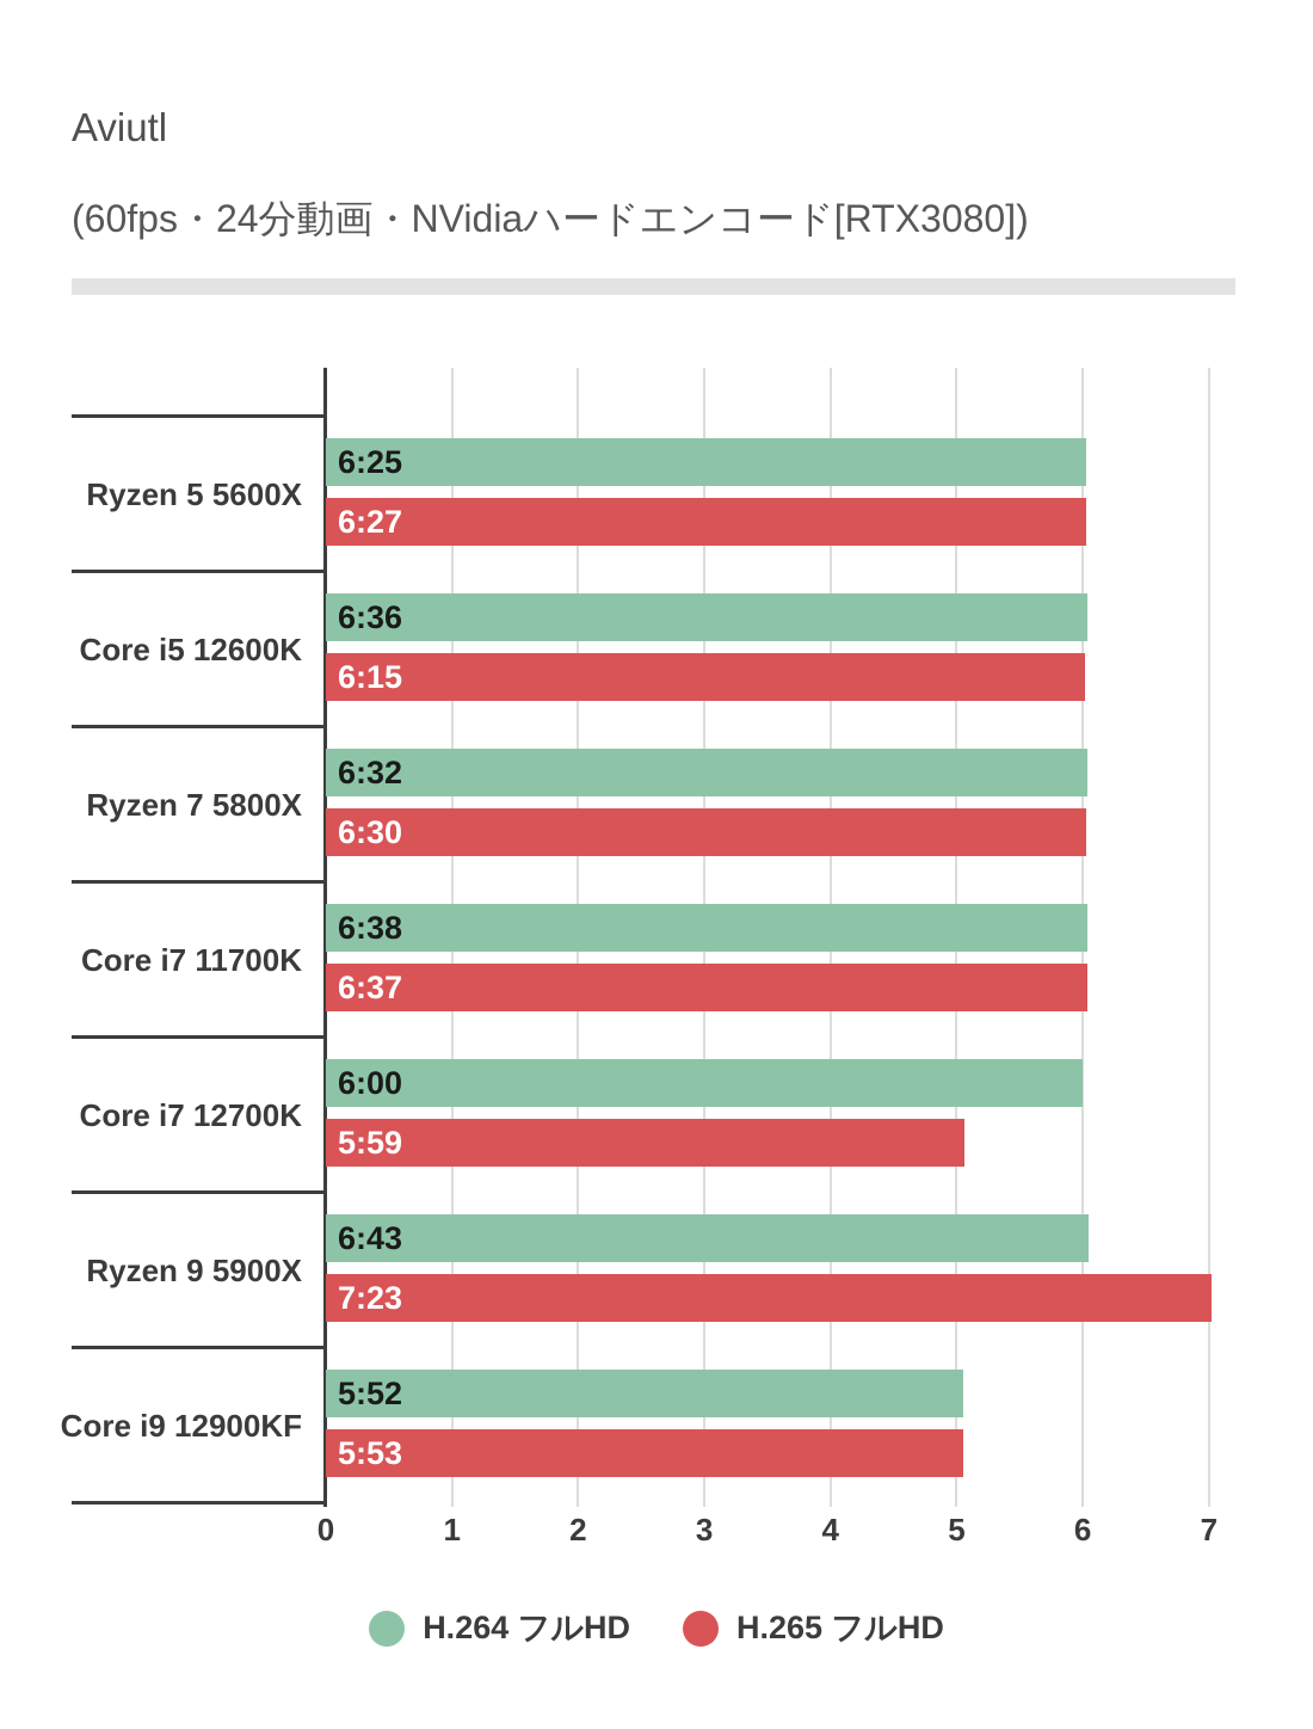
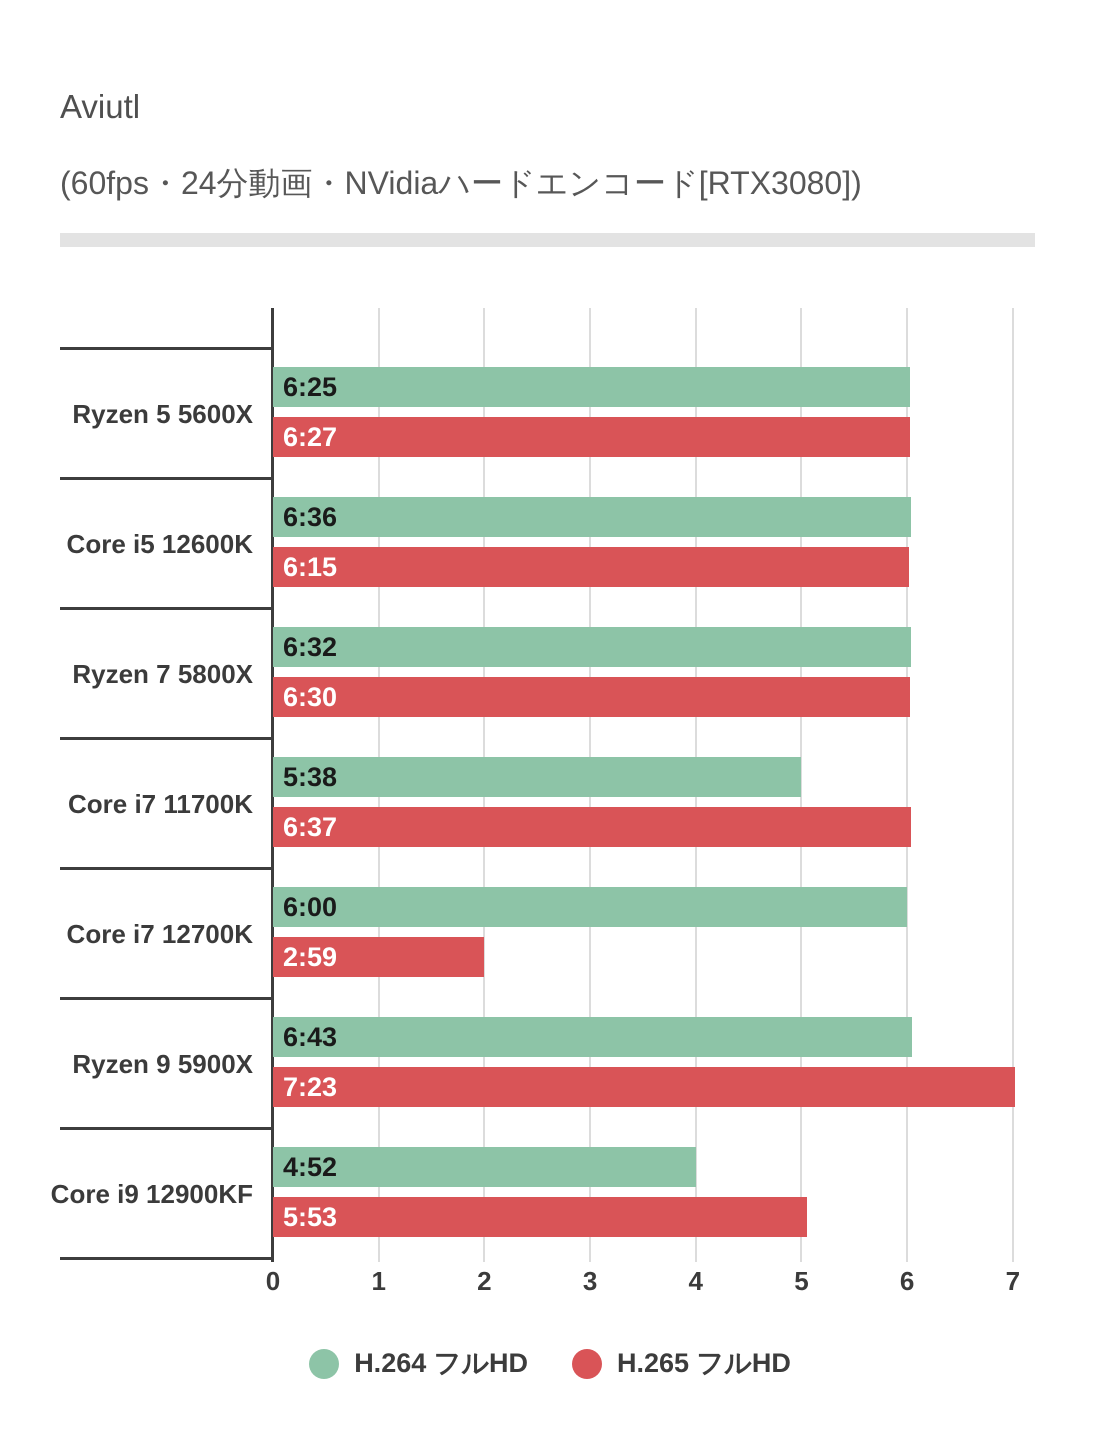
H.264 フルHD/Core i7 11700K: 6 -> 5
H.265 フルHD/Core i7 12700K: 5 -> 2
H.264 フルHD/Core i9 12900KF: 5 -> 4
